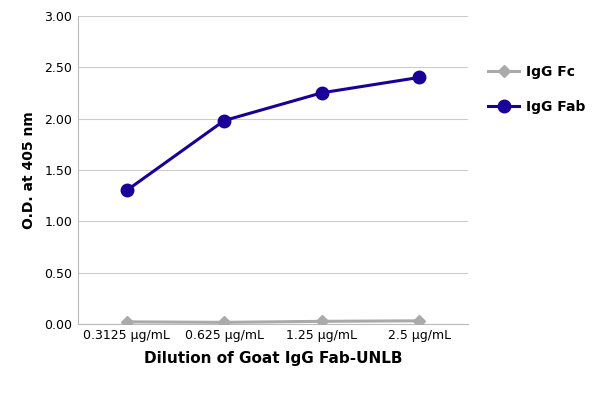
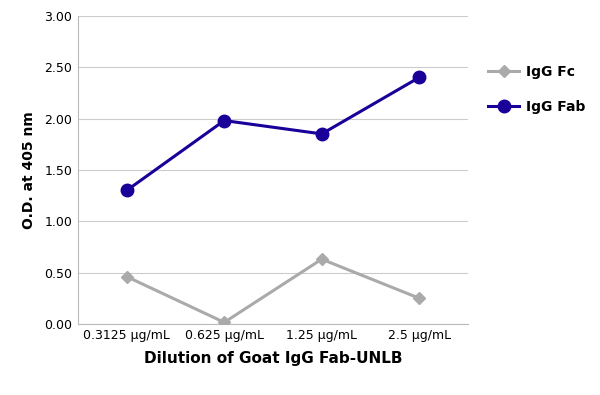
IgG Fc/0.3125 μg/mL: 0.02 -> 0.46
IgG Fc/1.25 μg/mL: 0.03 -> 0.63
IgG Fab/1.25 μg/mL: 2.25 -> 1.85
IgG Fc/2.5 μg/mL: 0.03 -> 0.25
